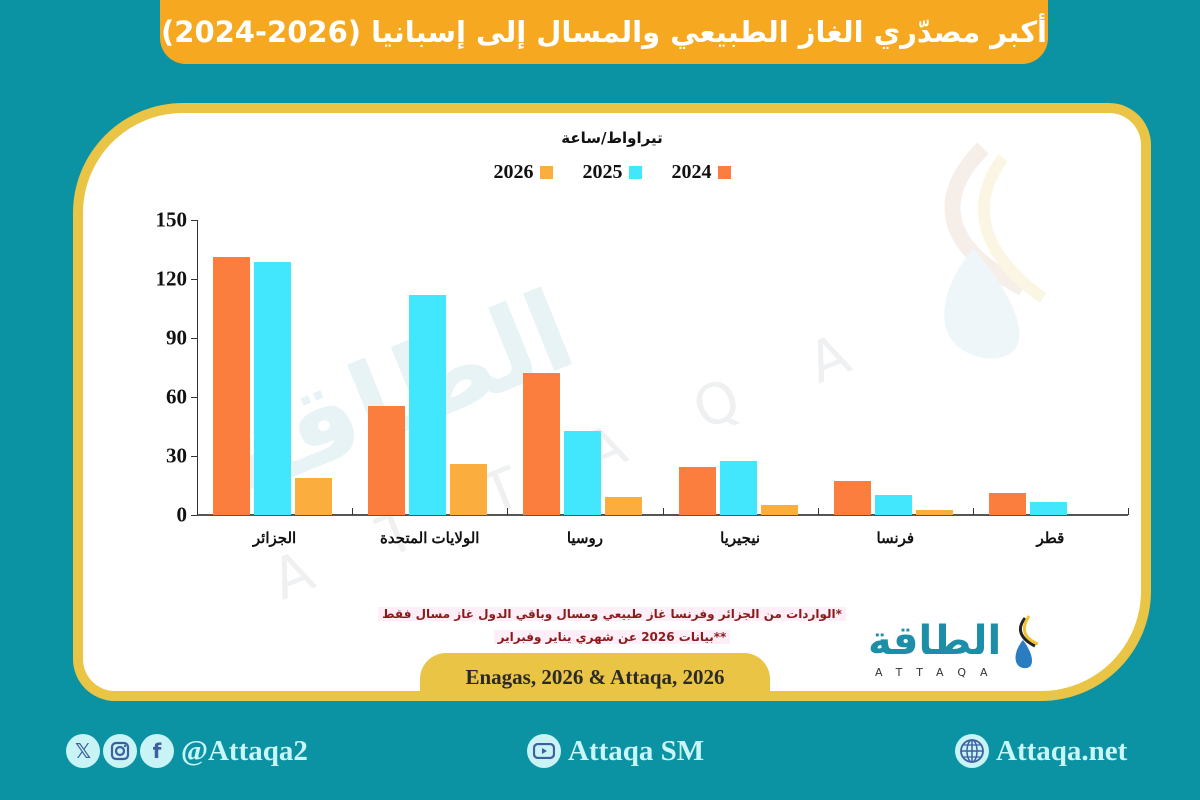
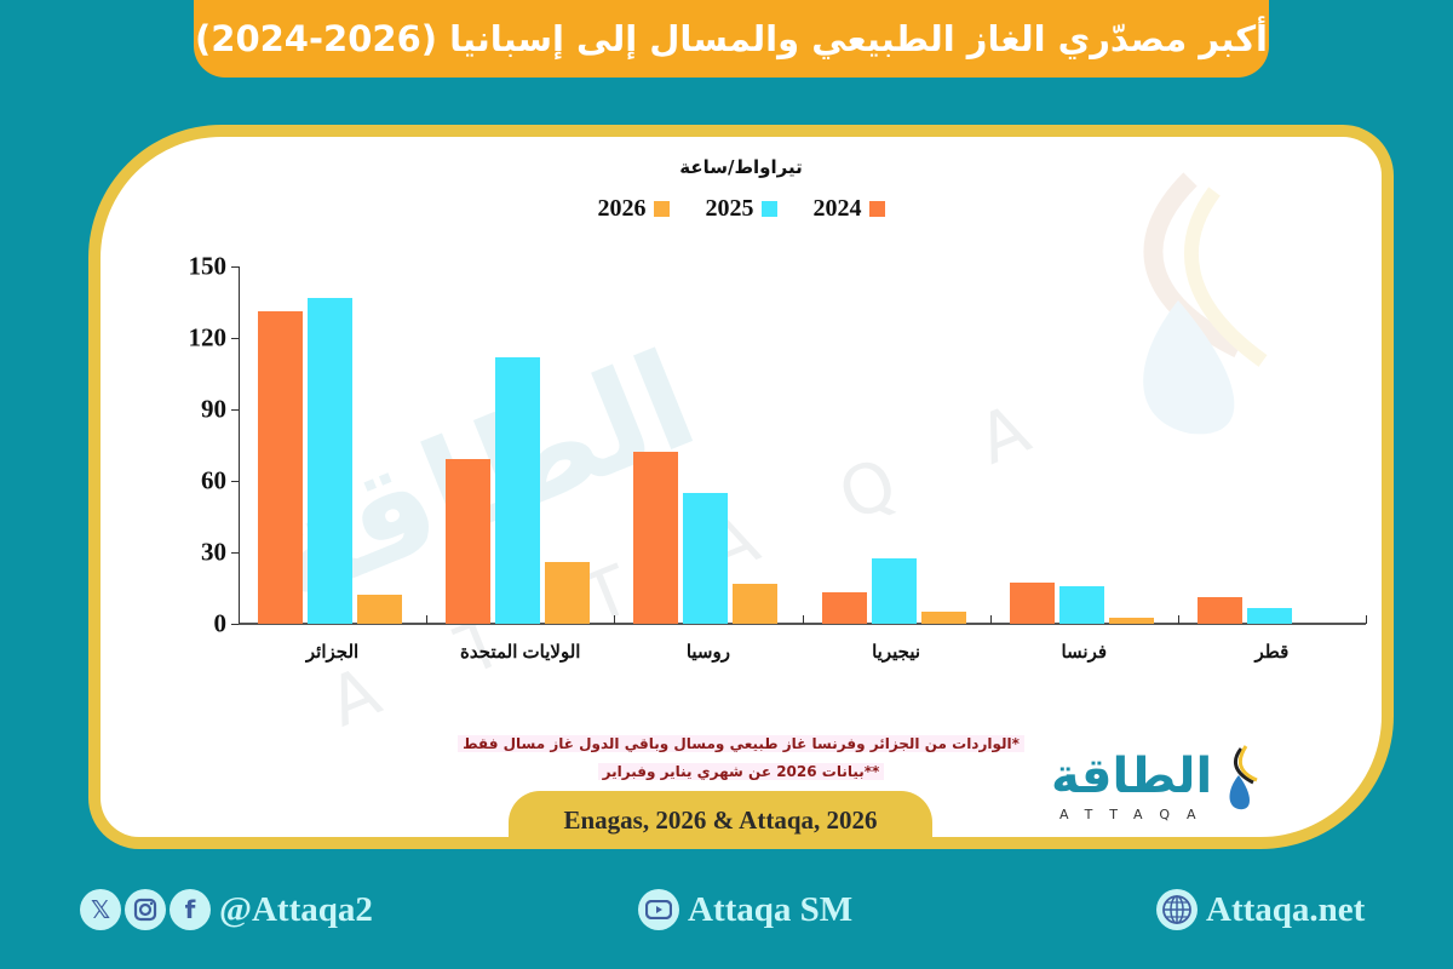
2025/الجزائر: 128 -> 137
2026/الجزائر: 19 -> 12
2024/الولايات المتحدة: 56 -> 69
2025/روسيا: 42 -> 55
2026/روسيا: 9 -> 17
2024/نيجيريا: 24 -> 13
2025/فرنسا: 10 -> 16
